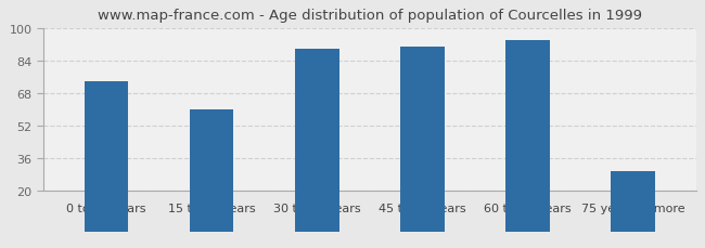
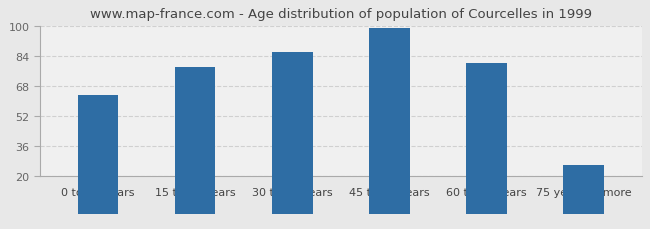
0 to 14 years: 74 -> 63
15 to 29 years: 60 -> 78
30 to 44 years: 90 -> 86
45 to 59 years: 91 -> 99
60 to 74 years: 94 -> 80
75 years or more: 30 -> 26
